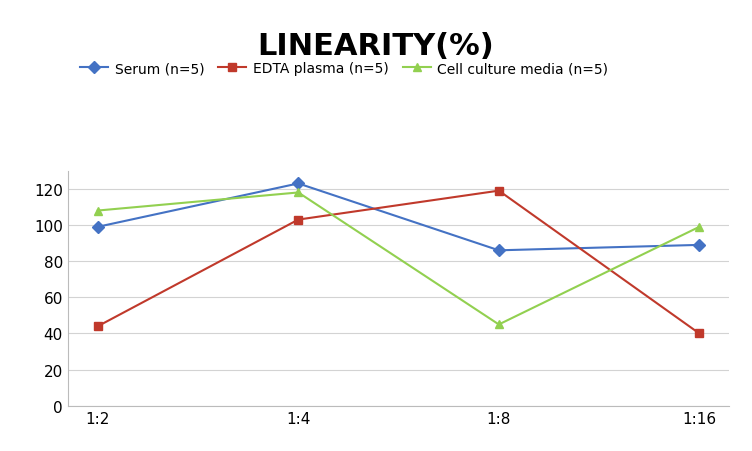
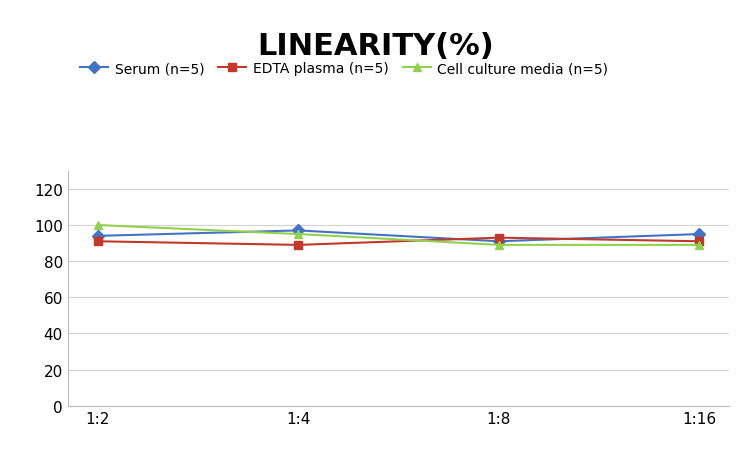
Serum (n=5)/1:2: 99 -> 94
EDTA plasma (n=5)/1:2: 44 -> 91
Cell culture media (n=5)/1:2: 108 -> 100
Serum (n=5)/1:4: 123 -> 97
EDTA plasma (n=5)/1:4: 103 -> 89
Cell culture media (n=5)/1:4: 118 -> 95
Serum (n=5)/1:8: 86 -> 91
EDTA plasma (n=5)/1:8: 119 -> 93
Cell culture media (n=5)/1:8: 45 -> 89
Serum (n=5)/1:16: 89 -> 95
EDTA plasma (n=5)/1:16: 40 -> 91
Cell culture media (n=5)/1:16: 99 -> 89
